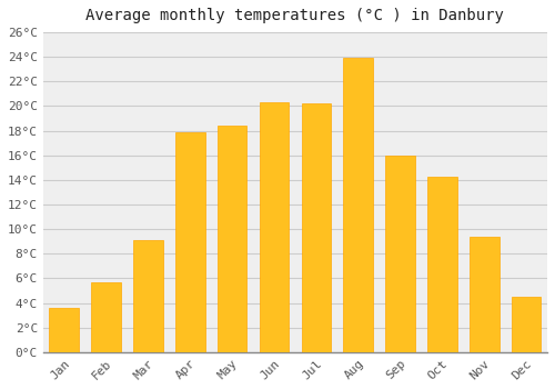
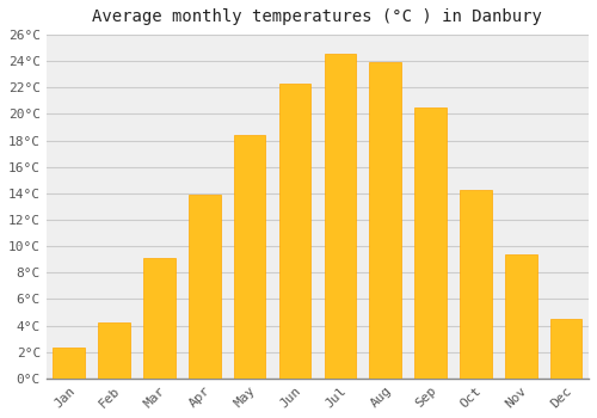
Jan: 3.6°C -> 2.3°C
Feb: 5.7°C -> 4.2°C
Apr: 17.9°C -> 13.9°C
Jun: 20.3°C -> 22.3°C
Jul: 20.2°C -> 24.6°C
Sep: 16.0°C -> 20.5°C
